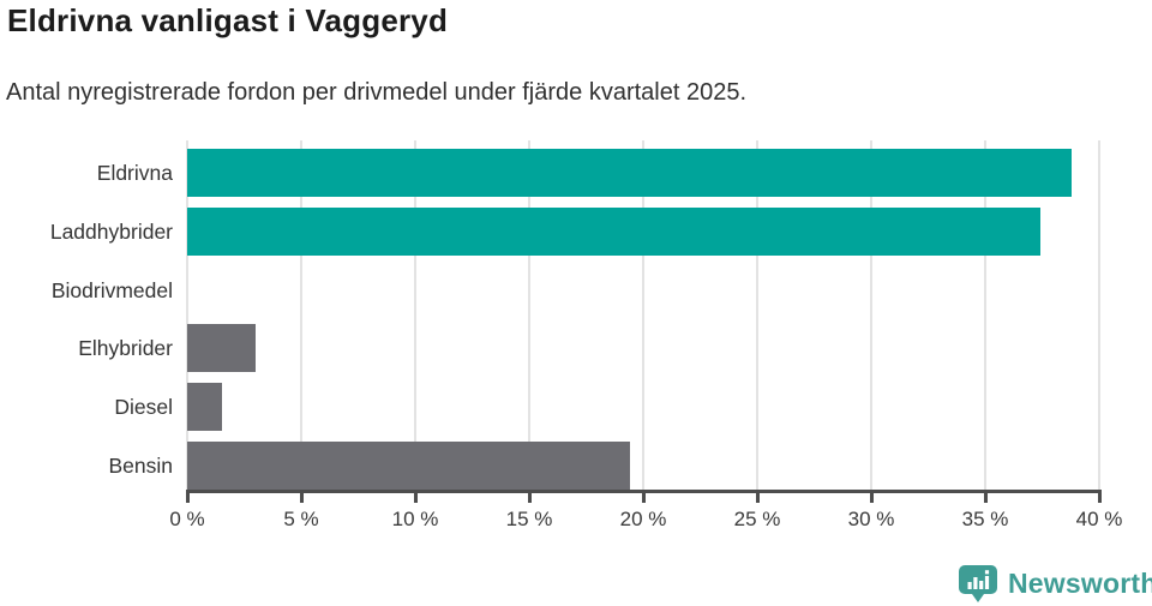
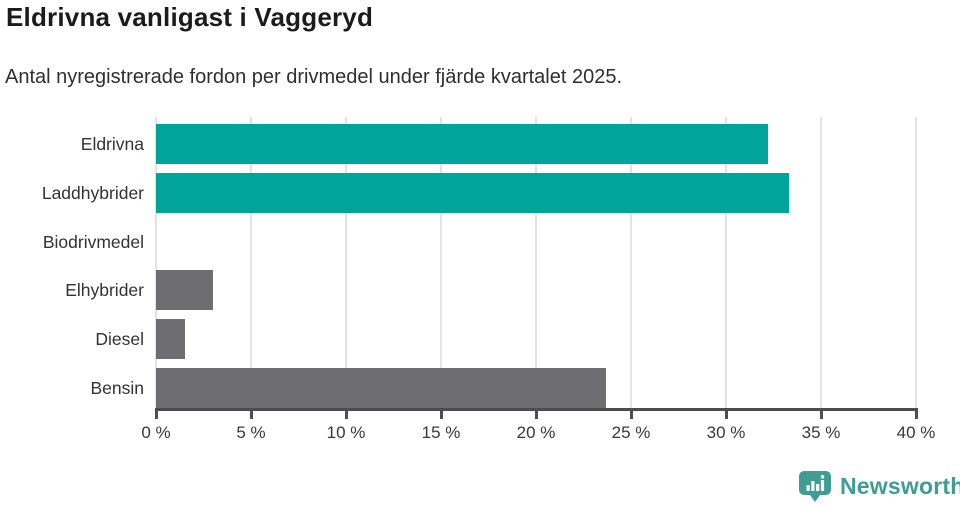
Eldrivna: 38.8% -> 32.2%
Laddhybrider: 37.4% -> 33.3%
Bensin: 19.4% -> 23.7%
